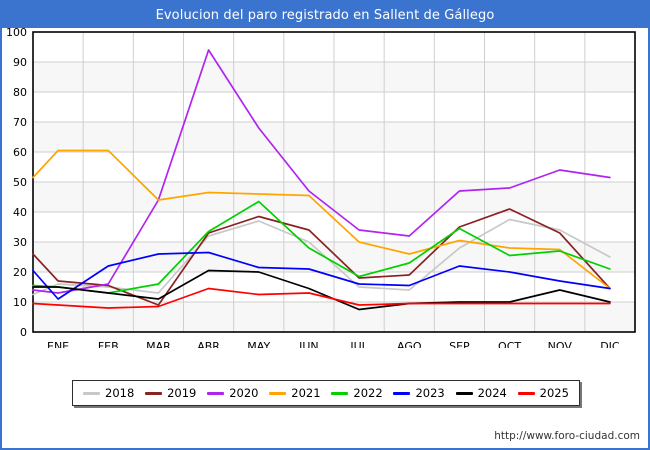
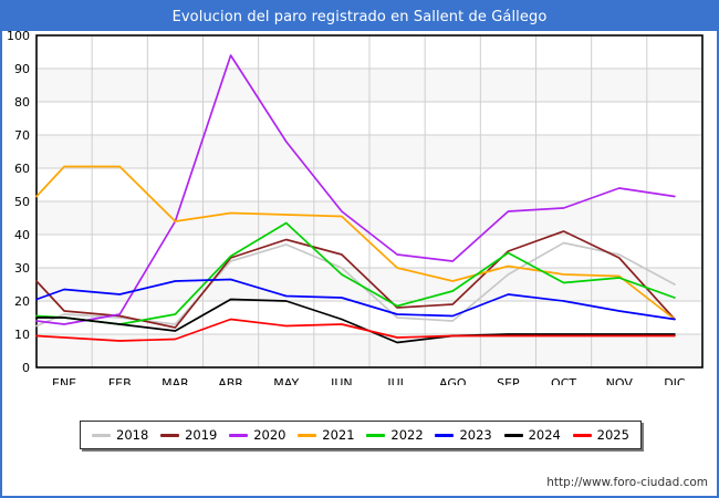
2023/ENE: 11 -> 24
2019/MAR: 9 -> 12
2024/NOV: 14 -> 10
